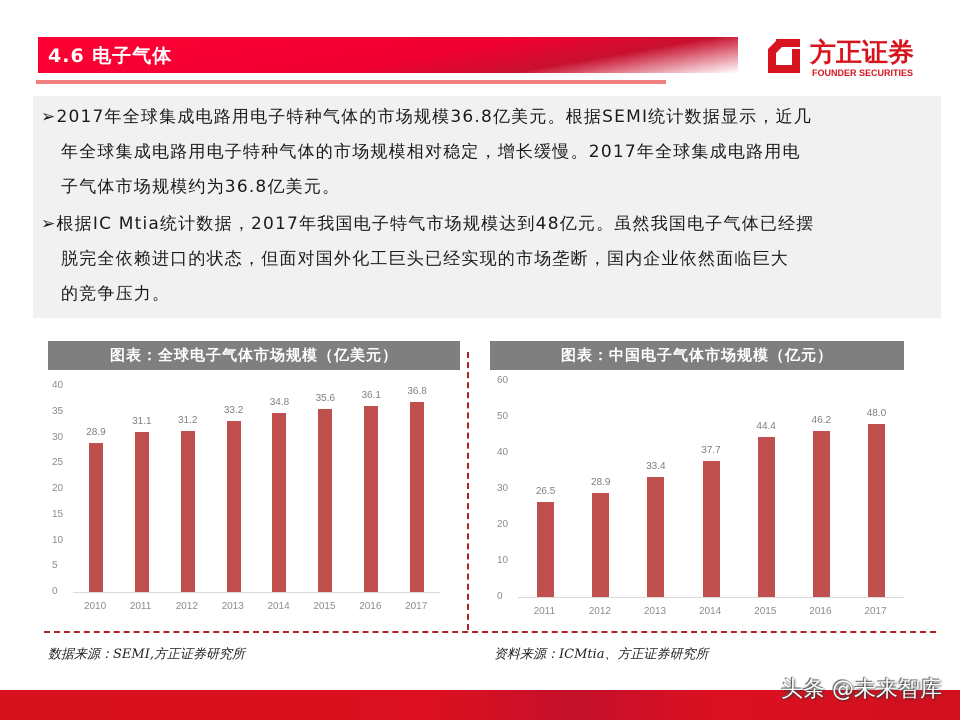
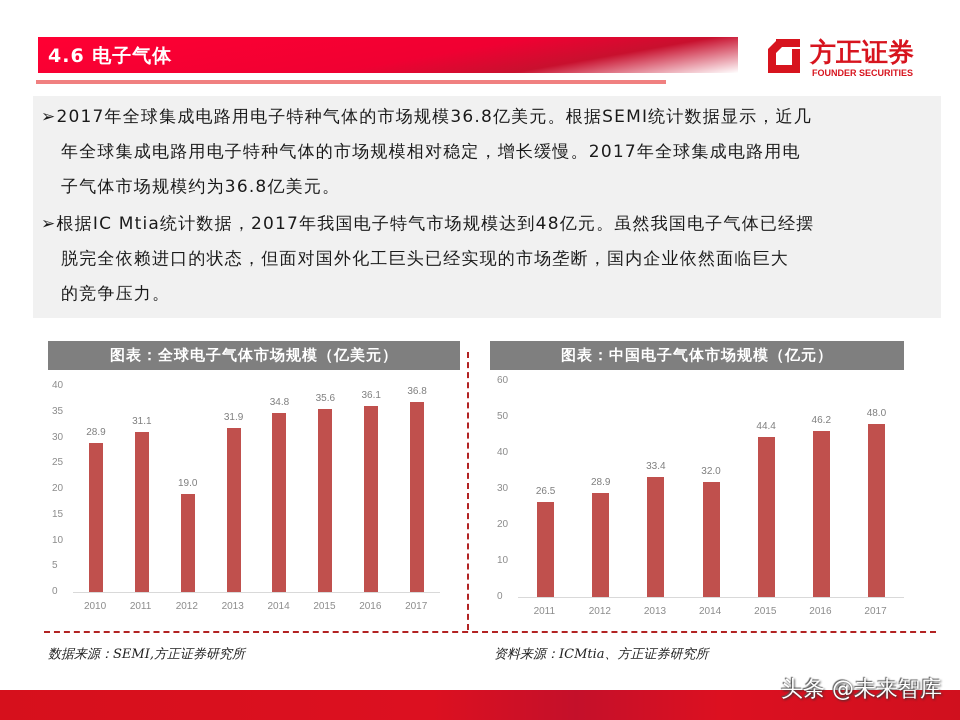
图表：全球电子气体市场规模（亿美元）/2012: 31.2 -> 19.0
图表：全球电子气体市场规模（亿美元）/2013: 33.2 -> 31.9
图表：中国电子气体市场规模（亿元）/2014: 37.7 -> 32.0
